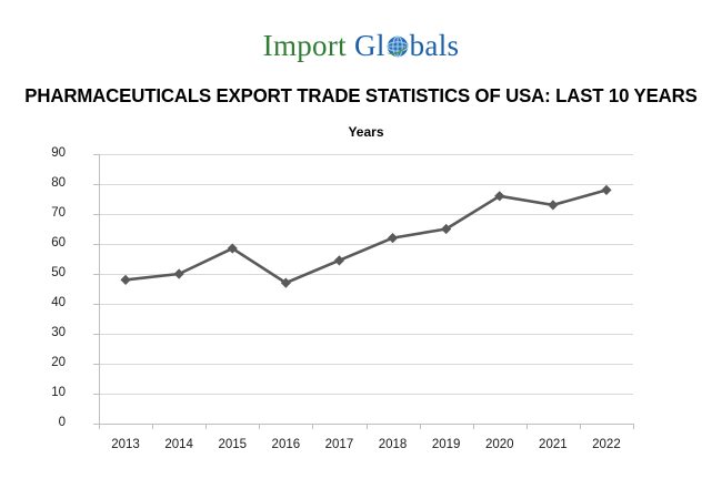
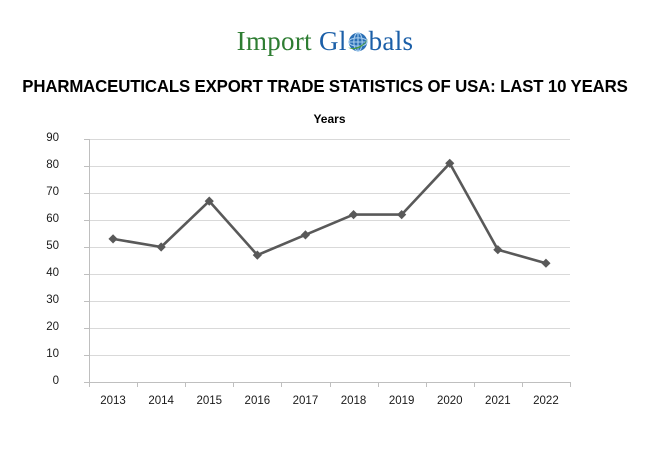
2013: 48 -> 53
2015: 58 -> 67
2019: 65 -> 62
2020: 76 -> 81
2021: 73 -> 49
2022: 78 -> 44
